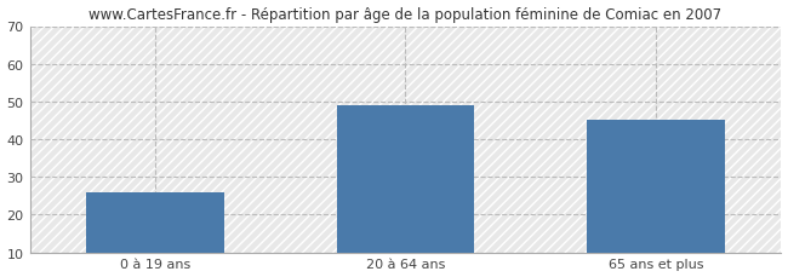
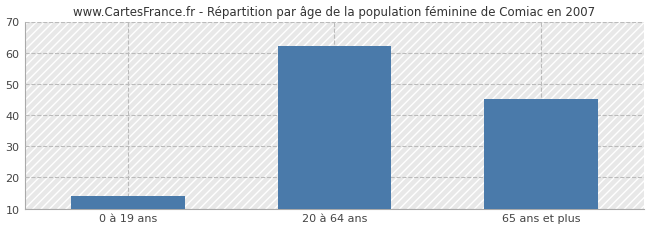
0 à 19 ans: 26 -> 14
20 à 64 ans: 49 -> 62
